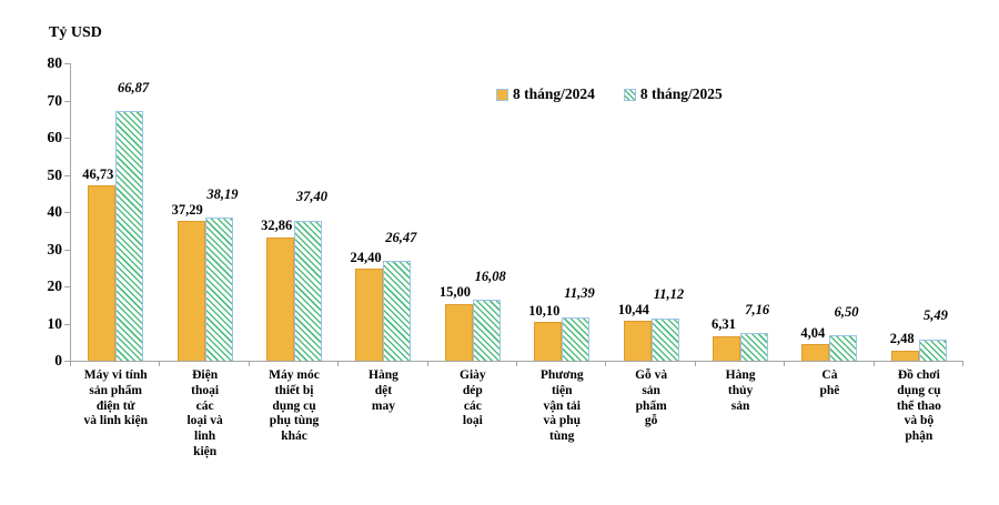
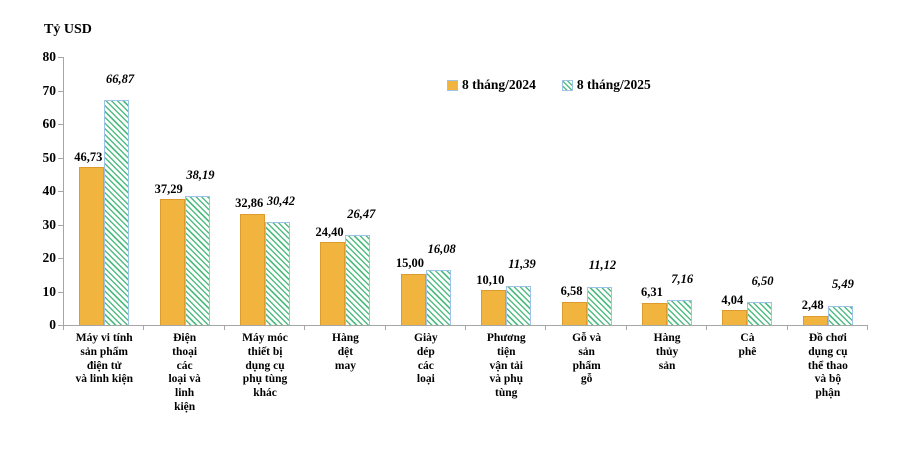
8 tháng/2025/Máy móc thiết bị dụng cụ phụ tùng khác: 37,40 -> 30,42
8 tháng/2024/Gỗ và sản phẩm gỗ: 10,44 -> 6,58
